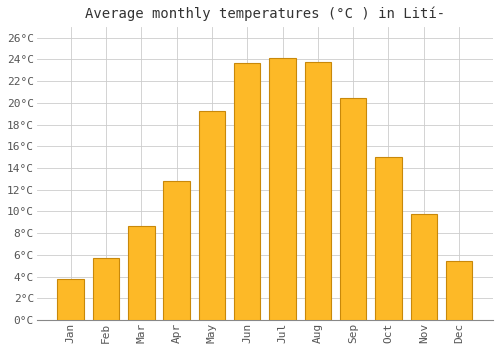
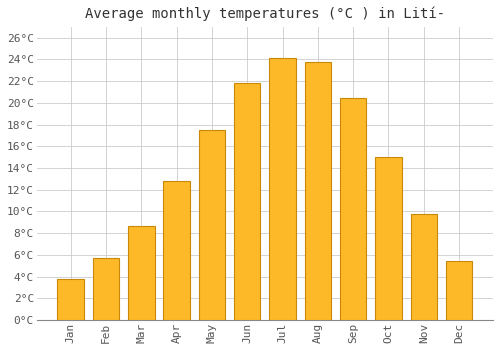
May: 19.2°C -> 17.5°C
Jun: 23.7°C -> 21.8°C
